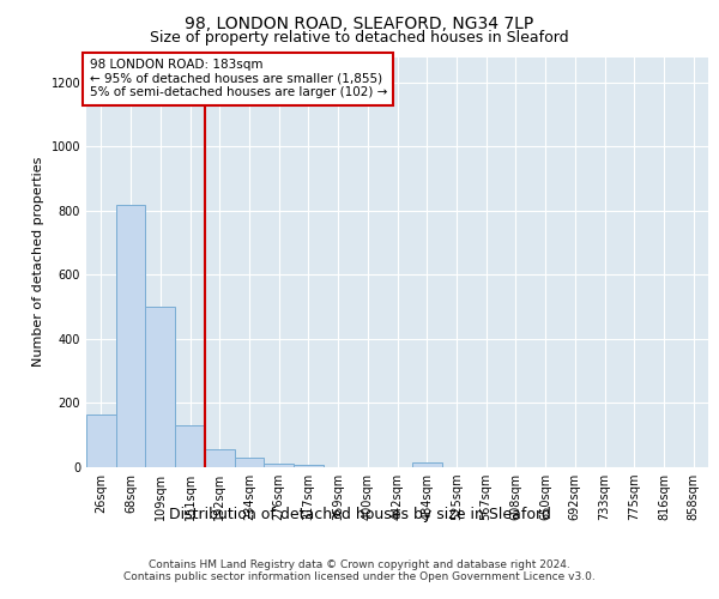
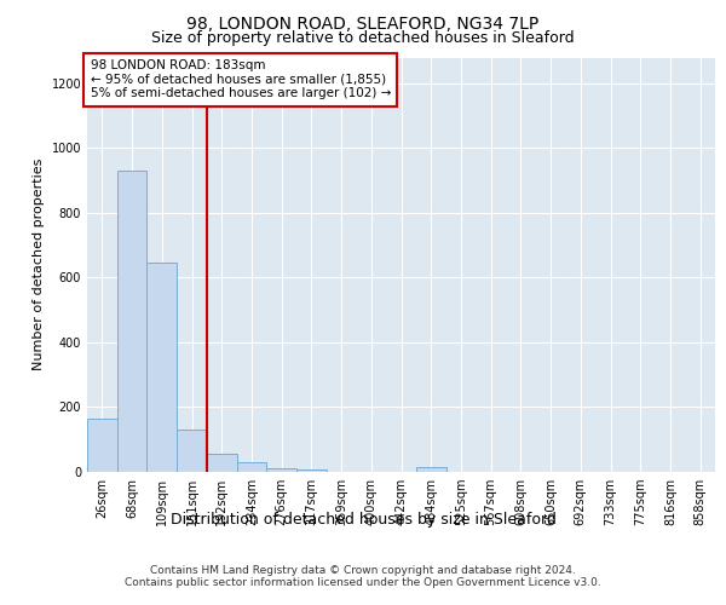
68sqm: 820 -> 930
109sqm: 500 -> 648
